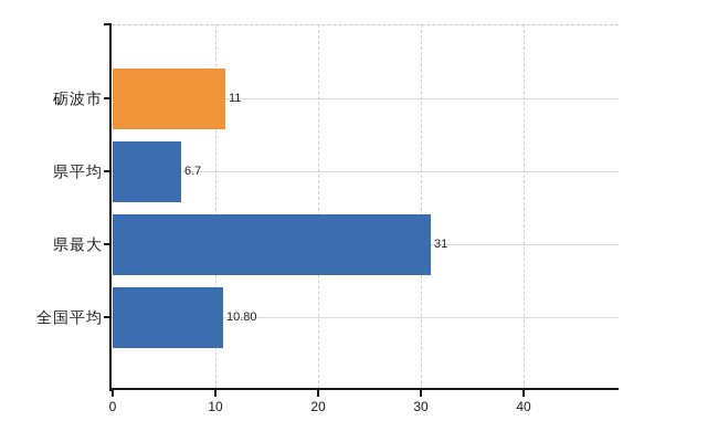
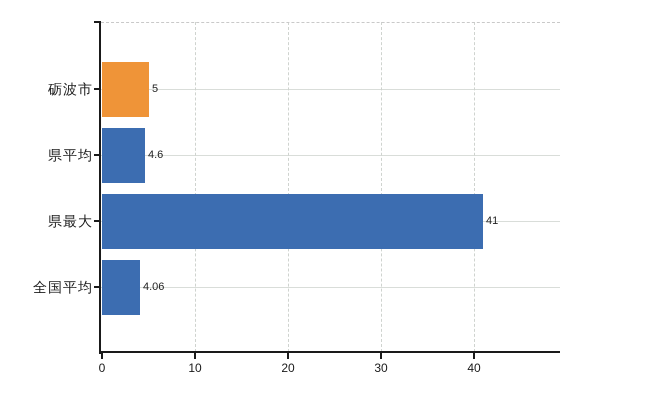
砺波市: 11 -> 5
県平均: 6.7 -> 4.6
県最大: 31 -> 41
全国平均: 10.80 -> 4.06
